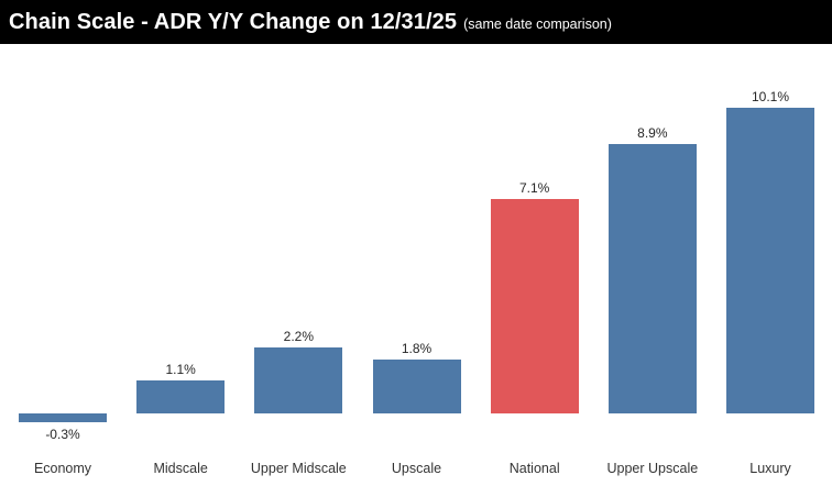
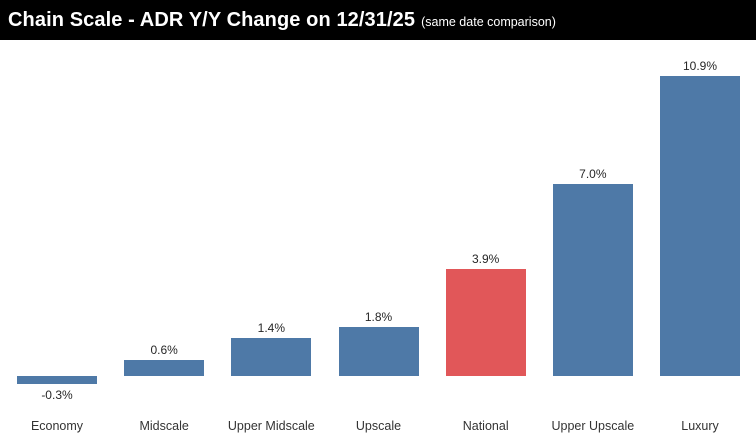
Midscale: 1.1% -> 0.6%
Upper Midscale: 2.2% -> 1.4%
National: 7.1% -> 3.9%
Upper Upscale: 8.9% -> 7.0%
Luxury: 10.1% -> 10.9%
